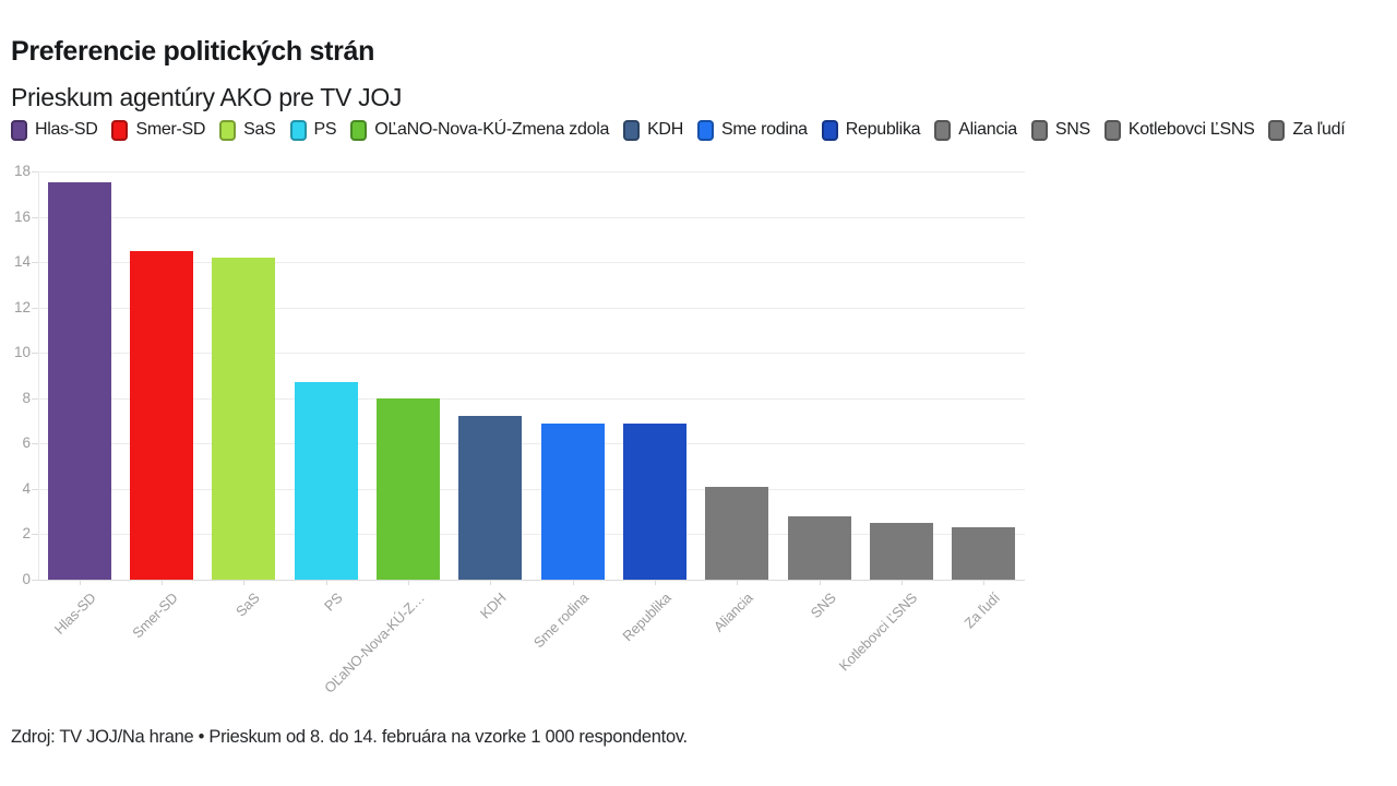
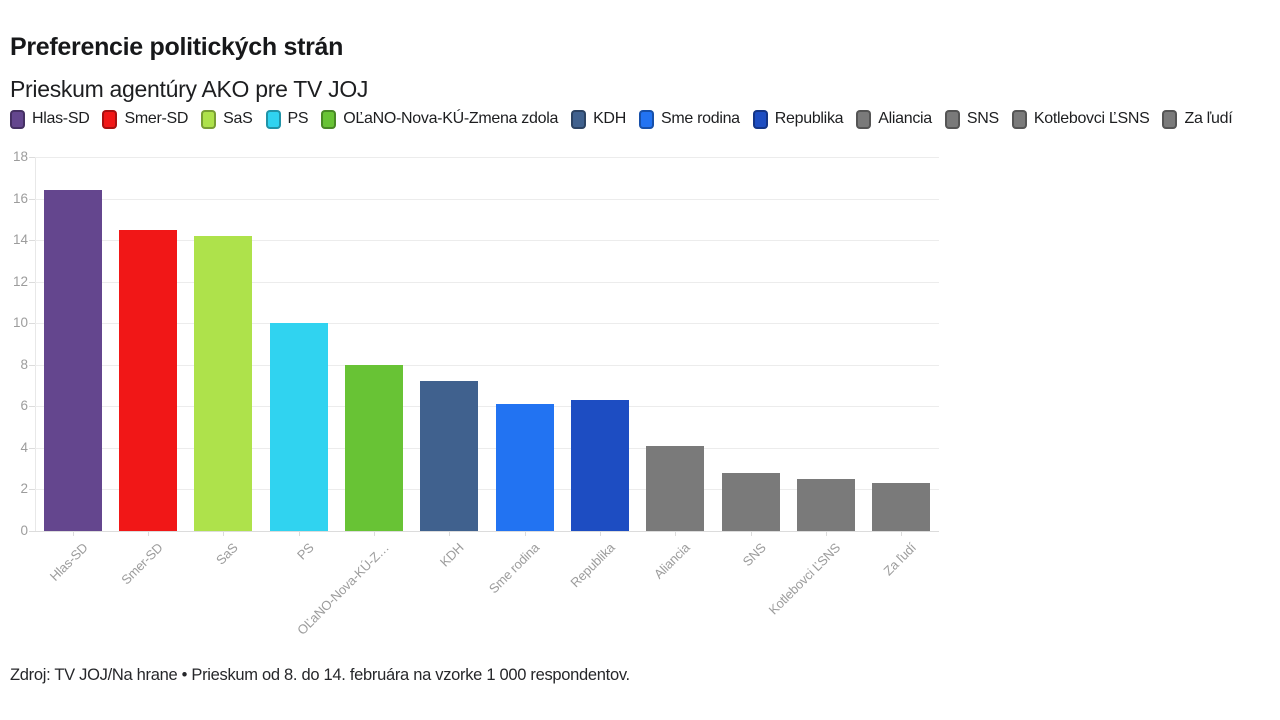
Hlas-SD: 17.5 -> 16.4
PS: 8.7 -> 10.0
Sme rodina: 6.9 -> 6.1
Republika: 6.9 -> 6.3
